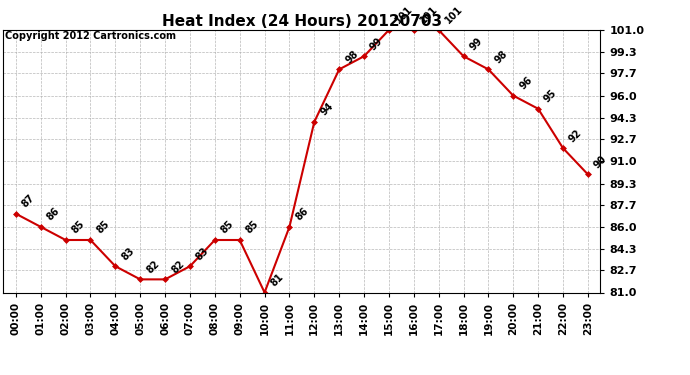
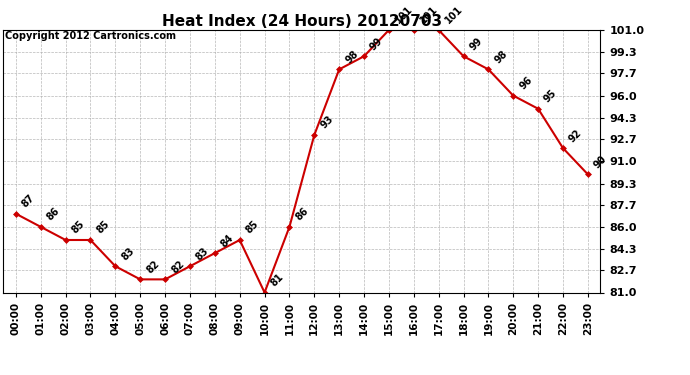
08:00: 85 -> 84
12:00: 94 -> 93
